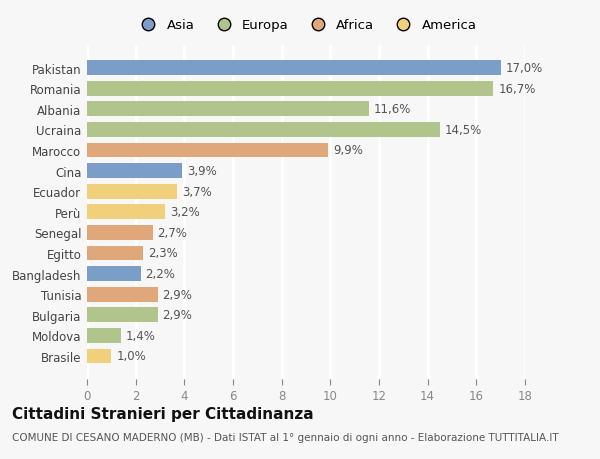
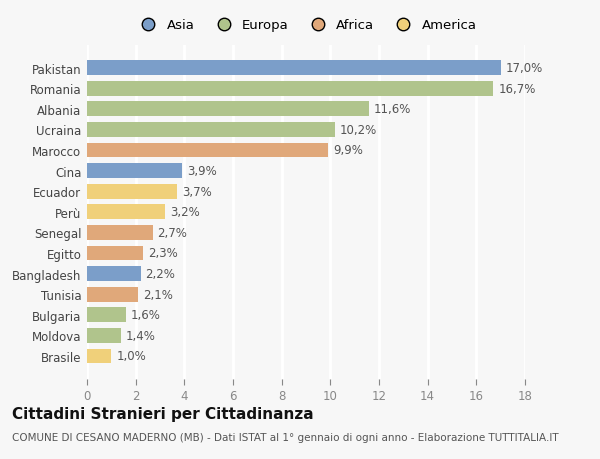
Ucraina: 14,5% -> 10,2%
Tunisia: 2,9% -> 2,1%
Bulgaria: 2,9% -> 1,6%
